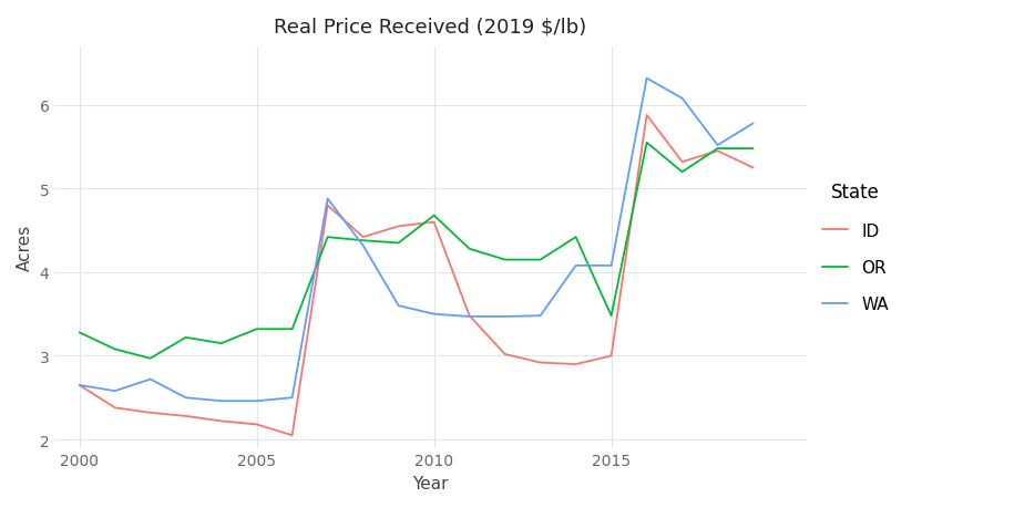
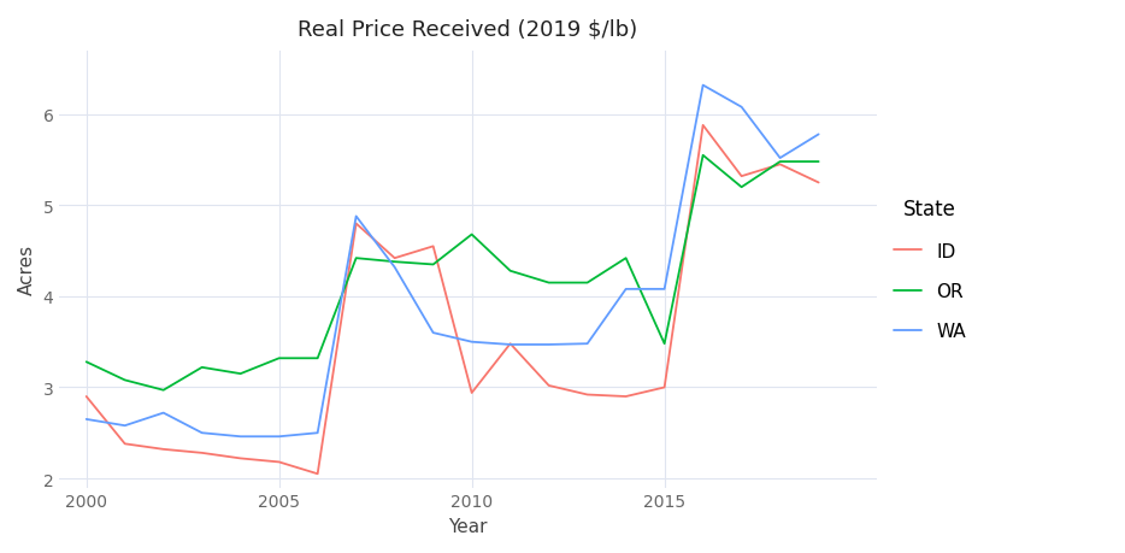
ID/2000: 2.65 -> 2.90
ID/2010: 4.60 -> 2.94
